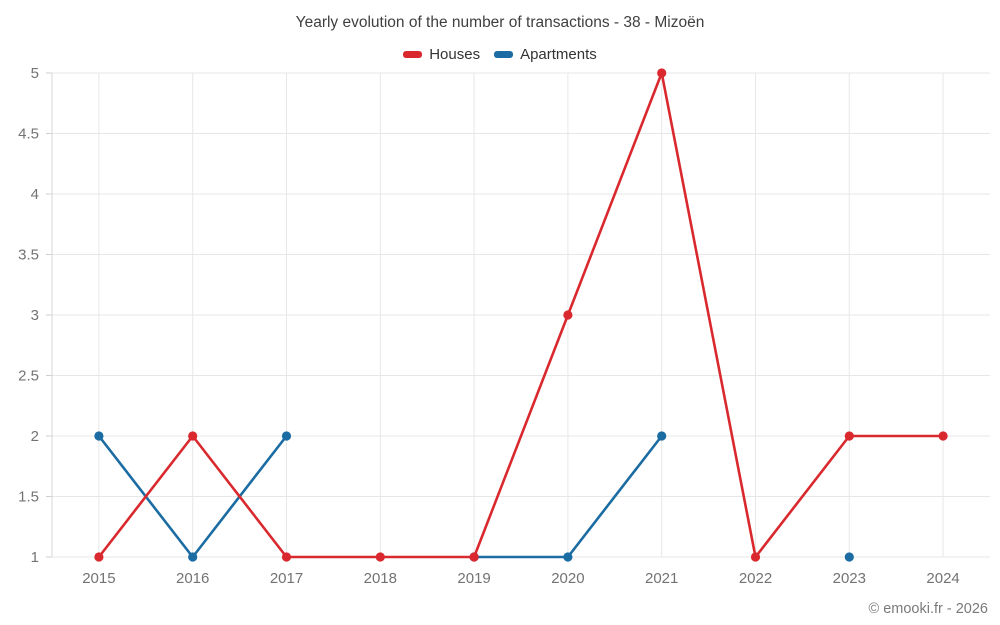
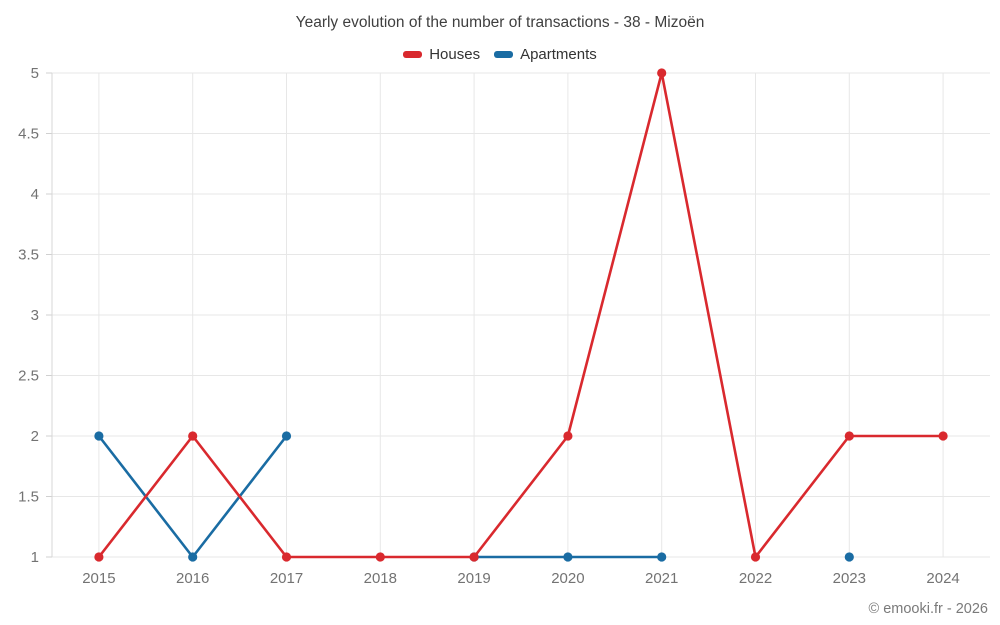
Houses/2020: 3 -> 2
Apartments/2021: 2 -> 1
